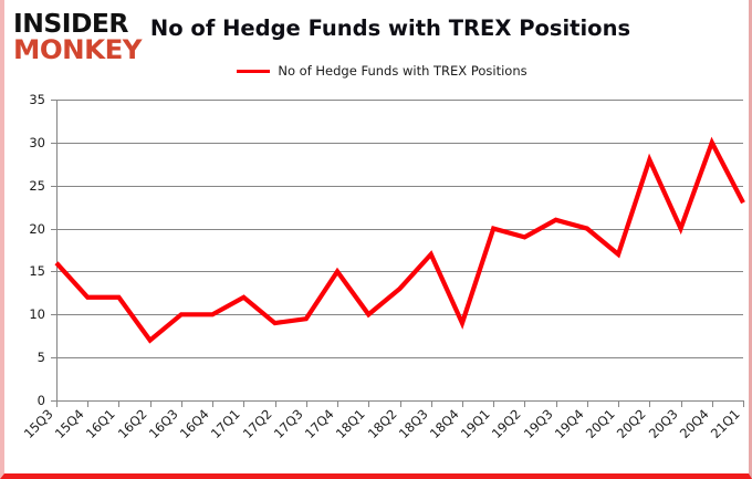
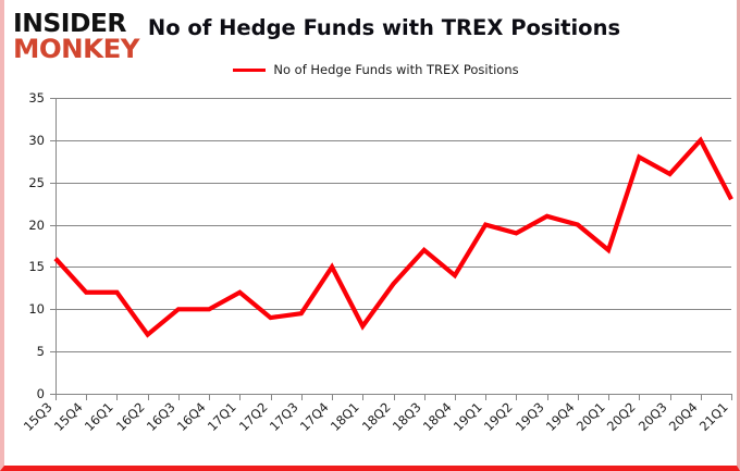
18Q1: 10 -> 8
18Q4: 9 -> 14
20Q3: 20 -> 26
